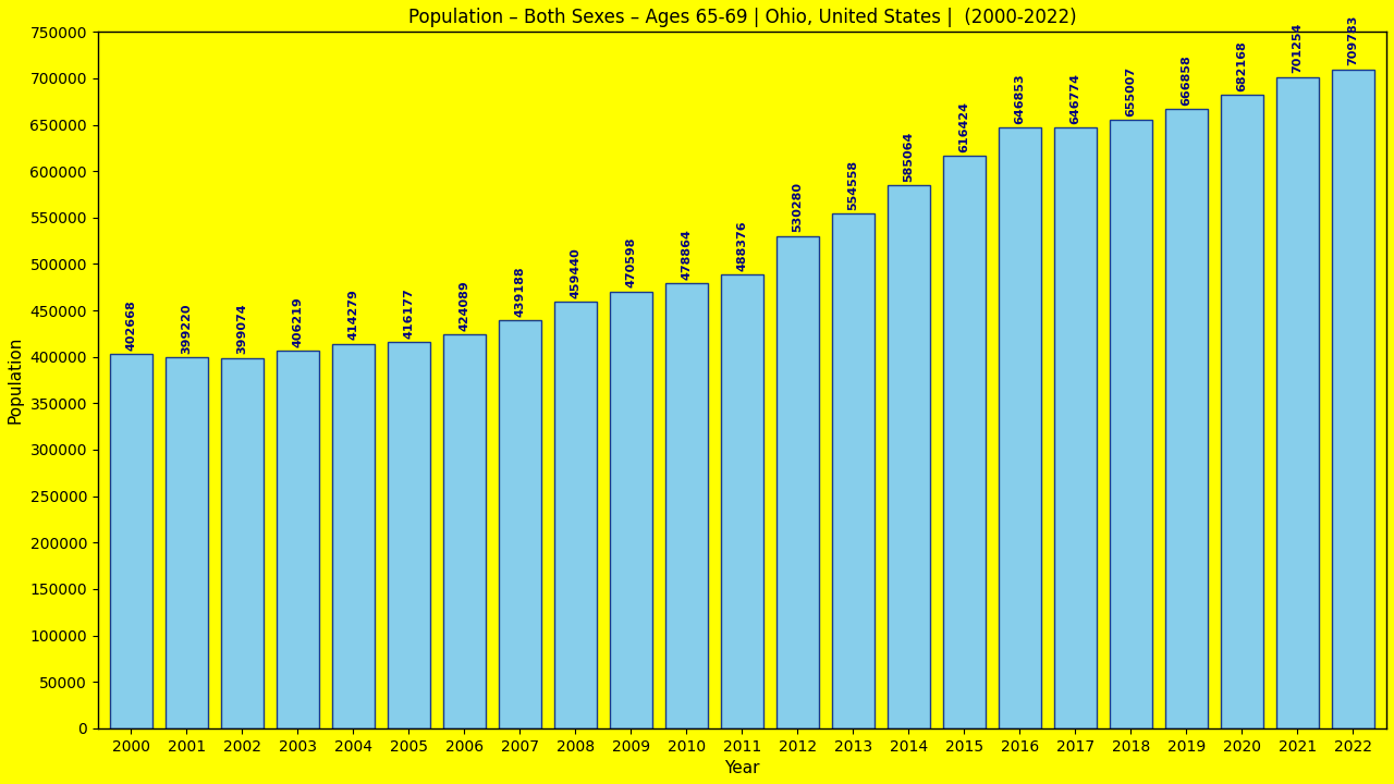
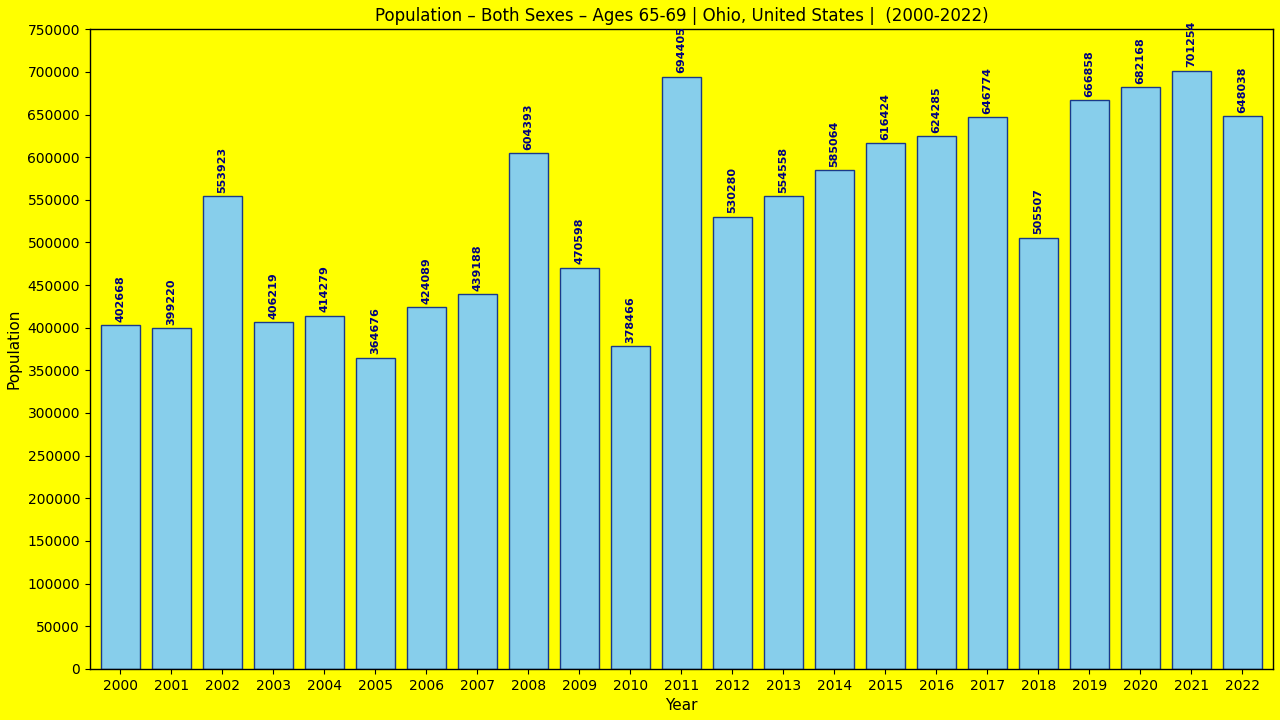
2002: 399074 -> 553923
2005: 416177 -> 364676
2008: 459440 -> 604393
2010: 478864 -> 378466
2011: 488376 -> 694405
2016: 646853 -> 624285
2018: 655007 -> 505507
2022: 709783 -> 648038
